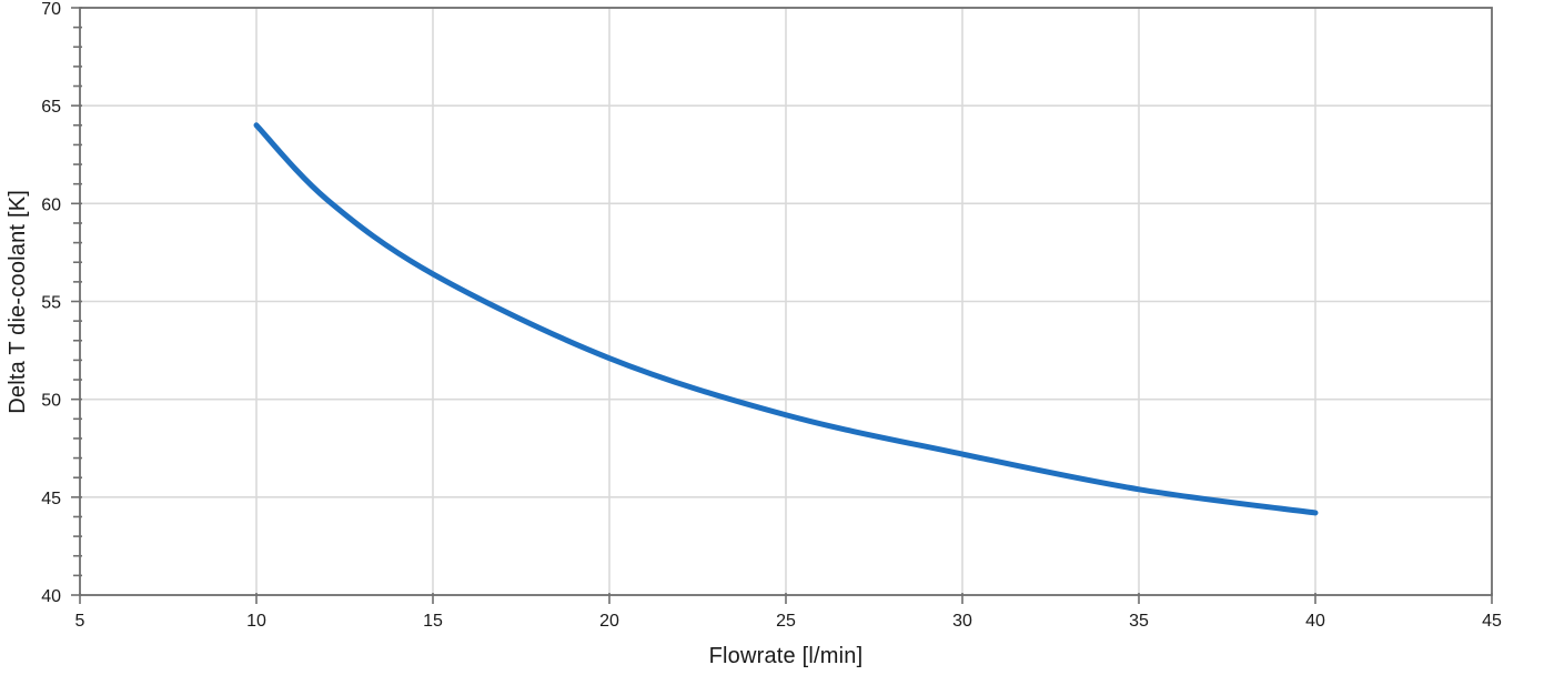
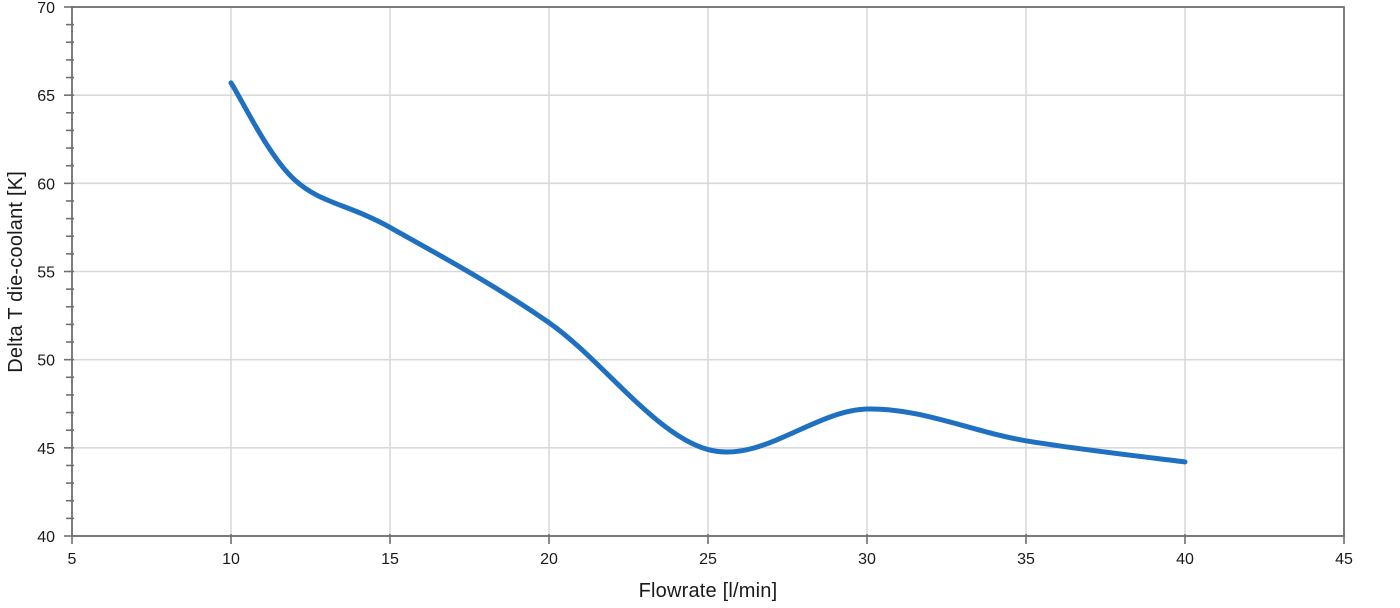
10: 64.0 -> 65.7
15: 56.4 -> 57.5
25: 49.2 -> 44.9
